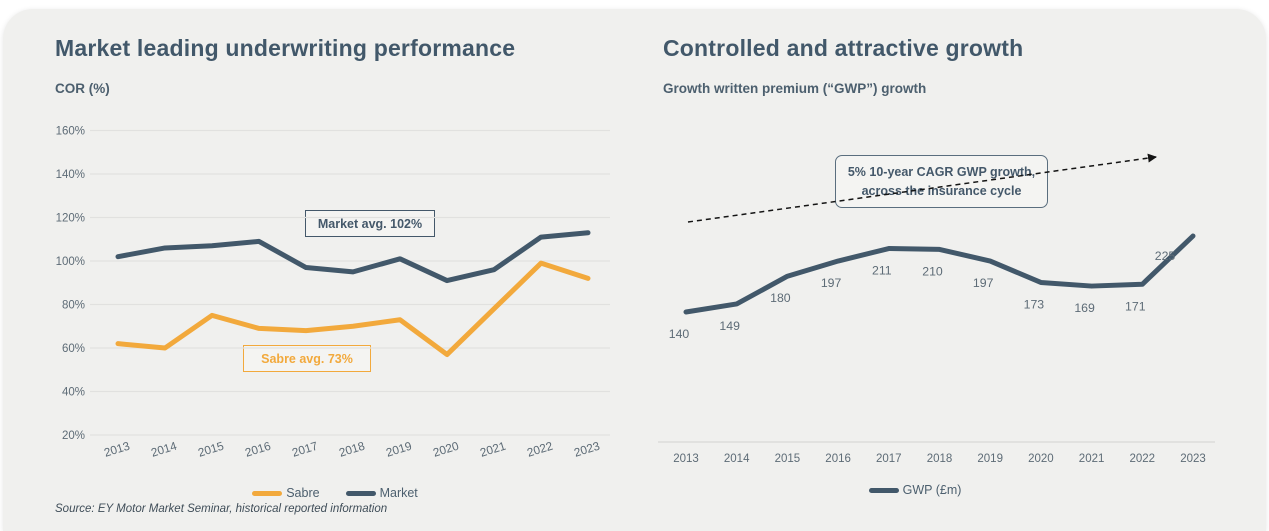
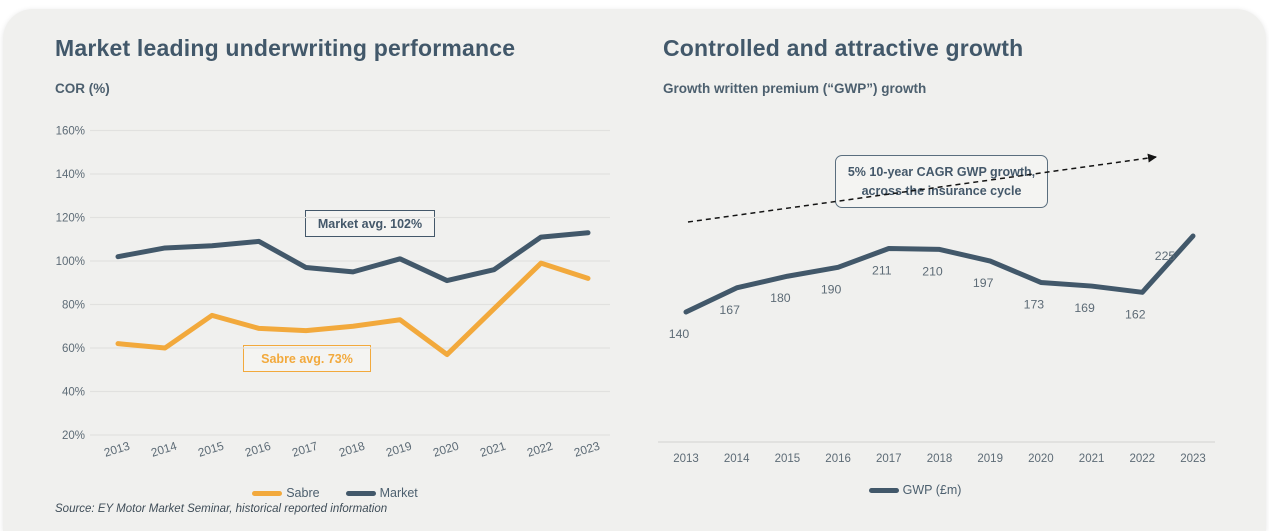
Controlled and attractive growth/2014: 149 -> 167
Controlled and attractive growth/2016: 197 -> 190
Controlled and attractive growth/2022: 171 -> 162
